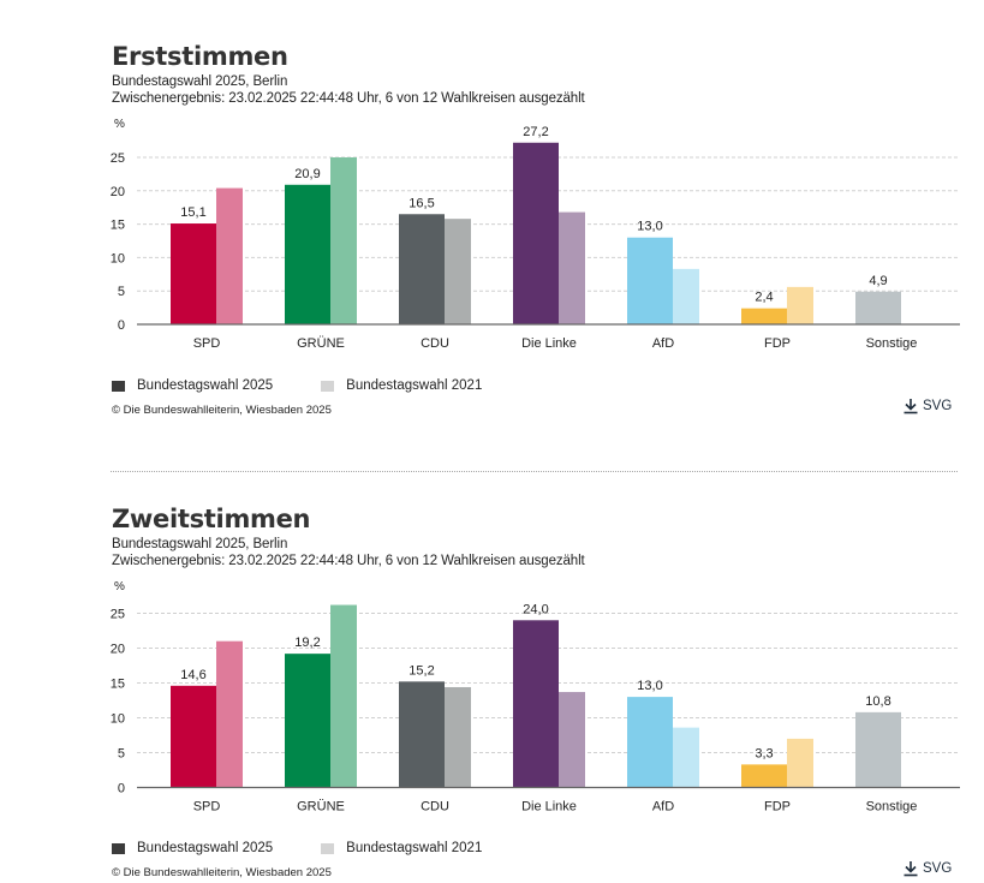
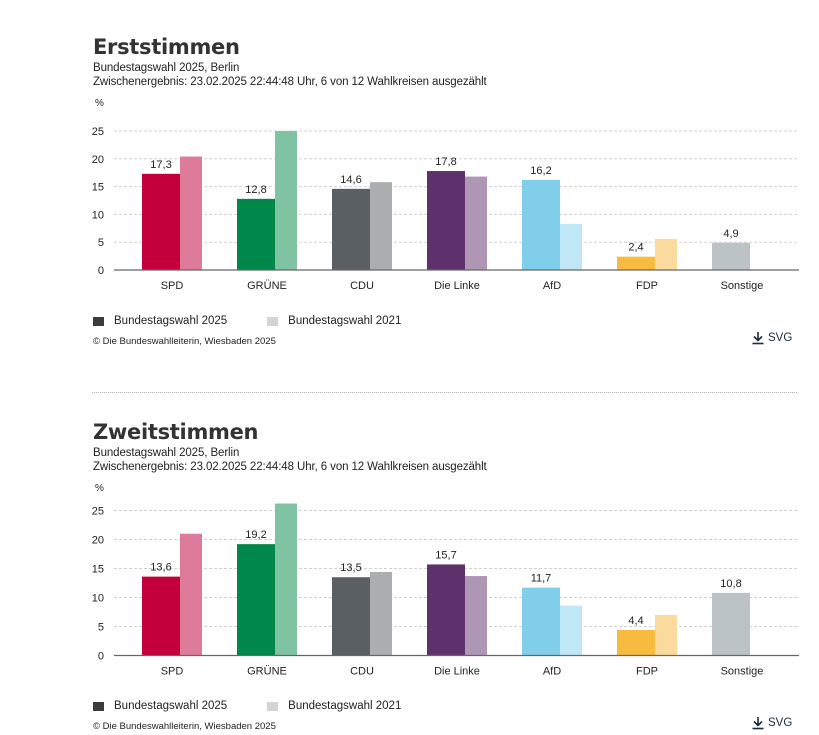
Erststimmen/Bundestagswahl 2025/SPD: 15,1 -> 17,3
Erststimmen/Bundestagswahl 2025/GRÜNE: 20,9 -> 12,8
Erststimmen/Bundestagswahl 2025/CDU: 16,5 -> 14,6
Erststimmen/Bundestagswahl 2025/Die Linke: 27,2 -> 17,8
Erststimmen/Bundestagswahl 2025/AfD: 13,0 -> 16,2
Zweitstimmen/Bundestagswahl 2025/SPD: 14,6 -> 13,6
Zweitstimmen/Bundestagswahl 2025/CDU: 15,2 -> 13,5
Zweitstimmen/Bundestagswahl 2025/Die Linke: 24,0 -> 15,7
Zweitstimmen/Bundestagswahl 2025/AfD: 13,0 -> 11,7
Zweitstimmen/Bundestagswahl 2025/FDP: 3,3 -> 4,4
